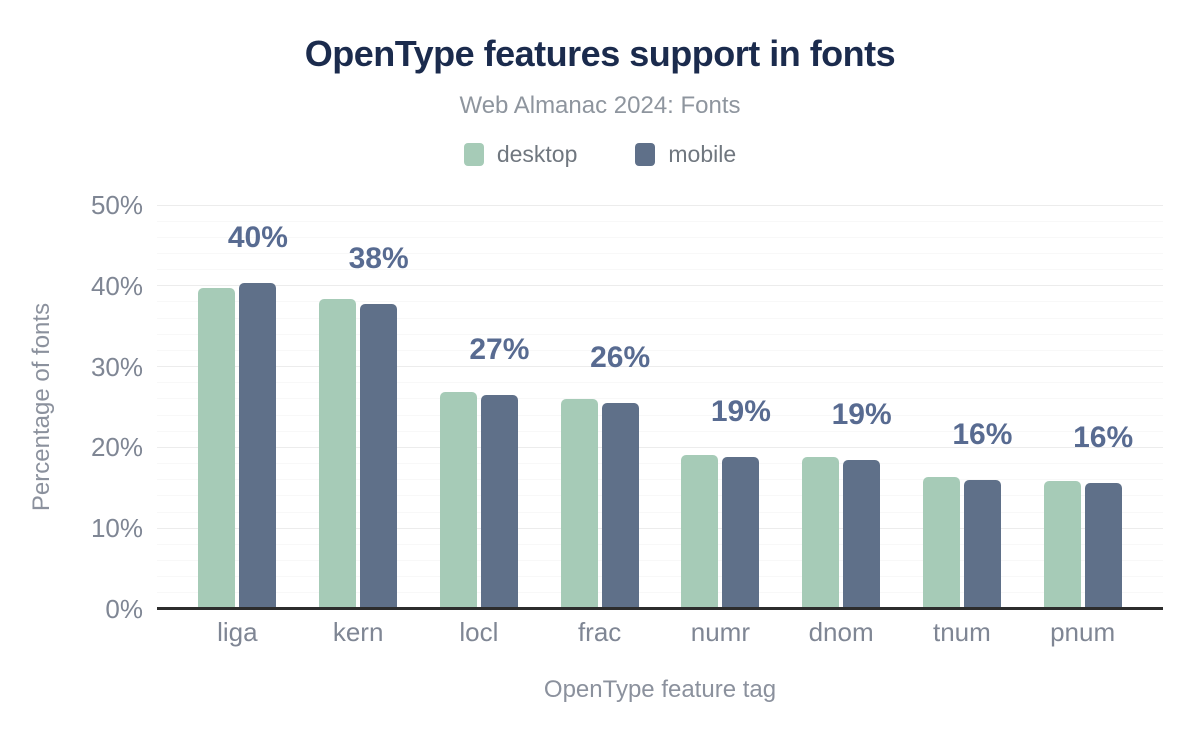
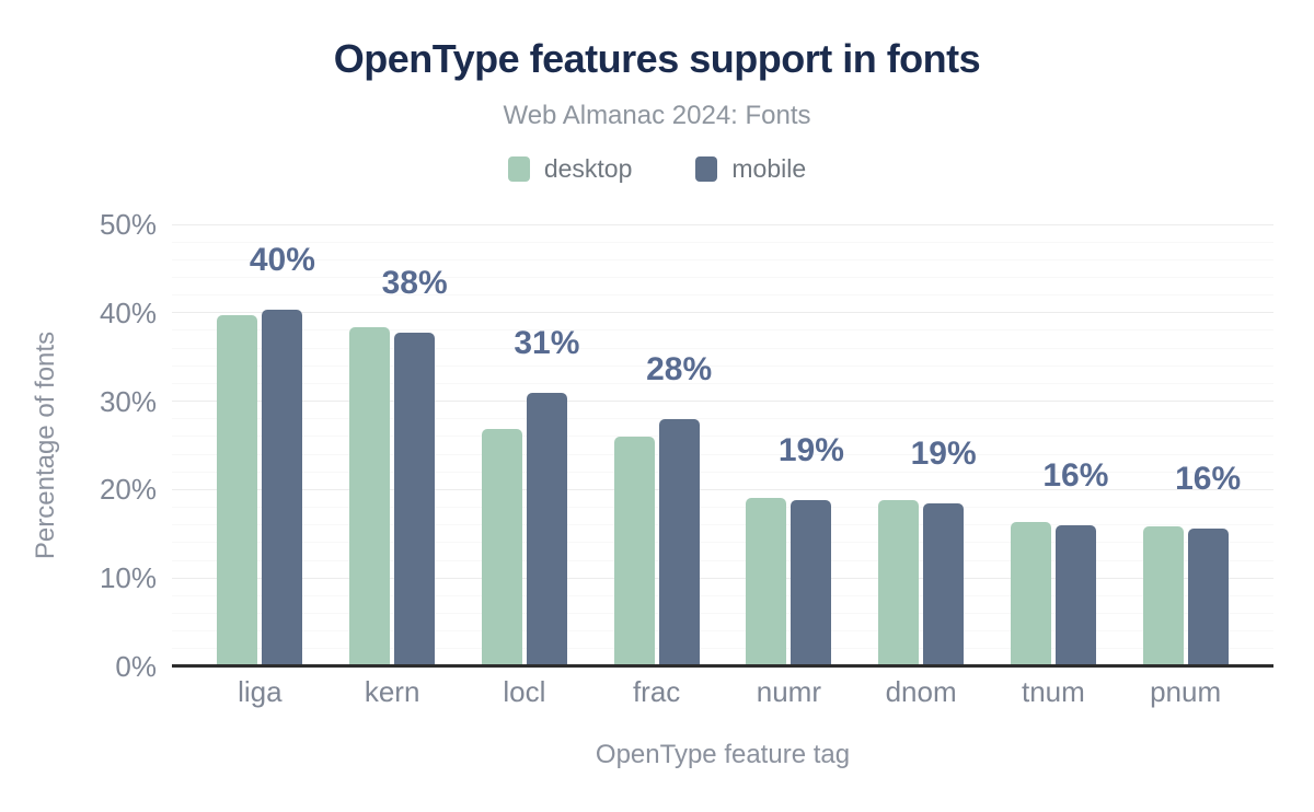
mobile/locl: 27% -> 31%
mobile/frac: 26% -> 28%
